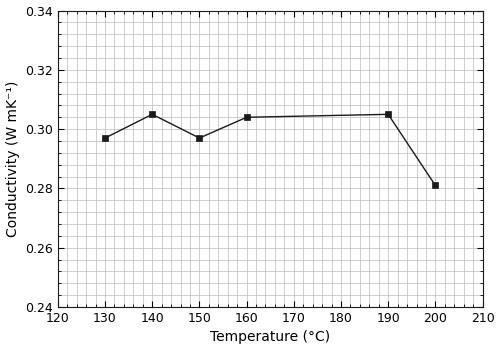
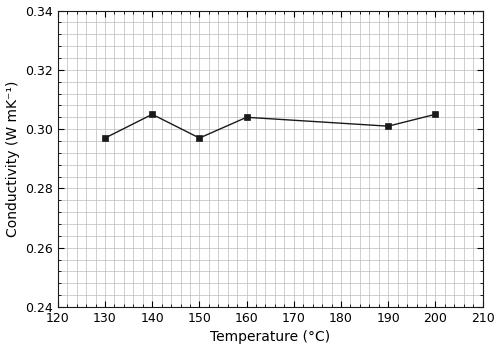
190: 0.305 -> 0.301
200: 0.281 -> 0.305
